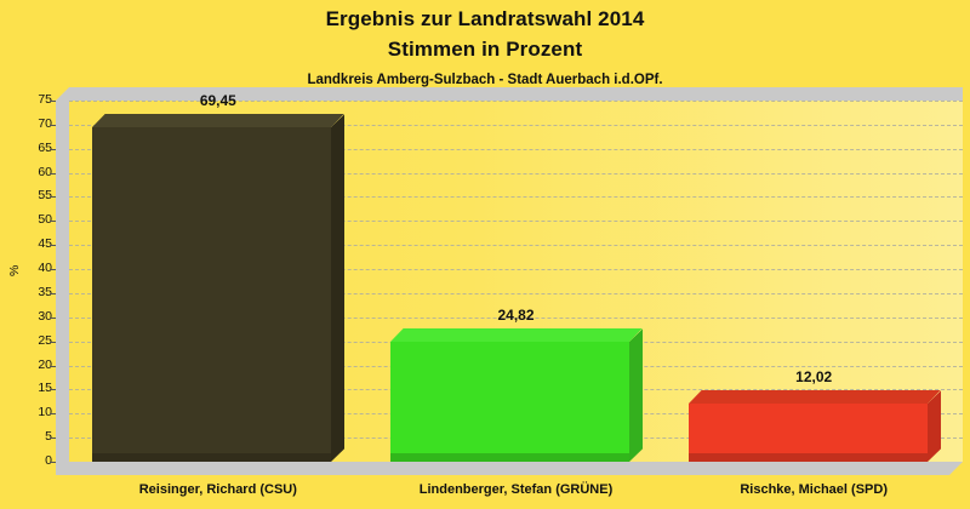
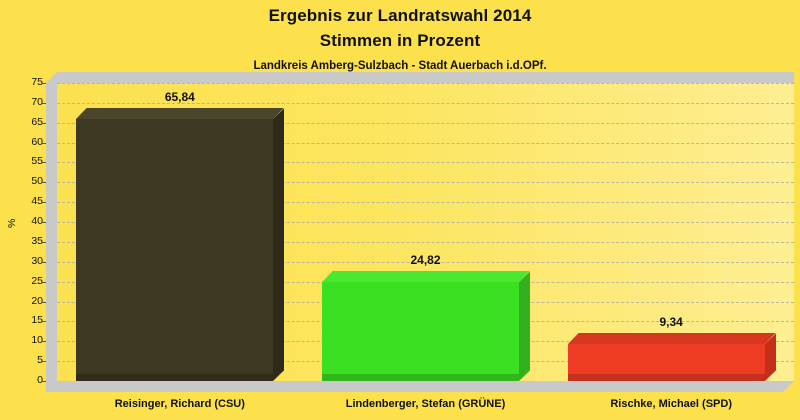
Reisinger, Richard (CSU): 69,45 -> 65,84
Rischke, Michael (SPD): 12,02 -> 9,34
